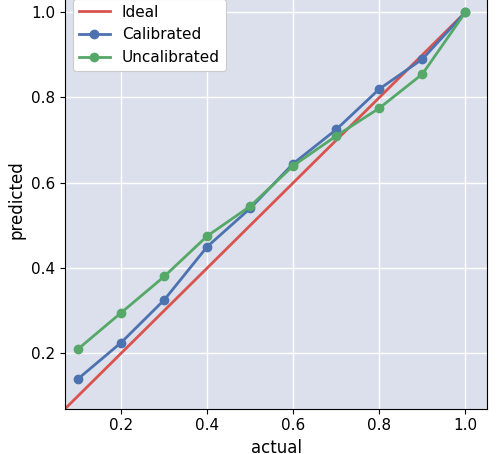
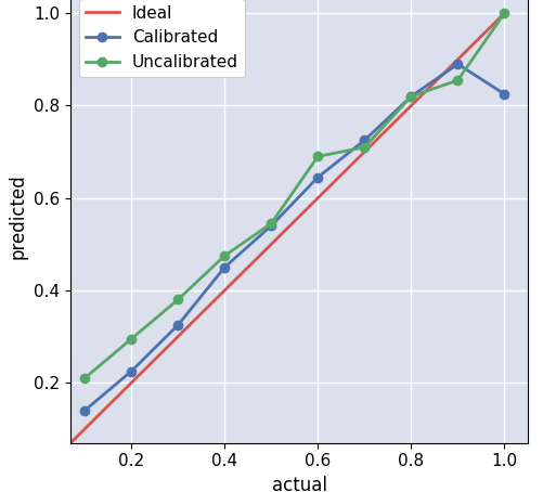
Uncalibrated/0.6: 0.640 -> 0.690
Uncalibrated/0.8: 0.775 -> 0.820
Calibrated/1.0: 1.000 -> 0.825
